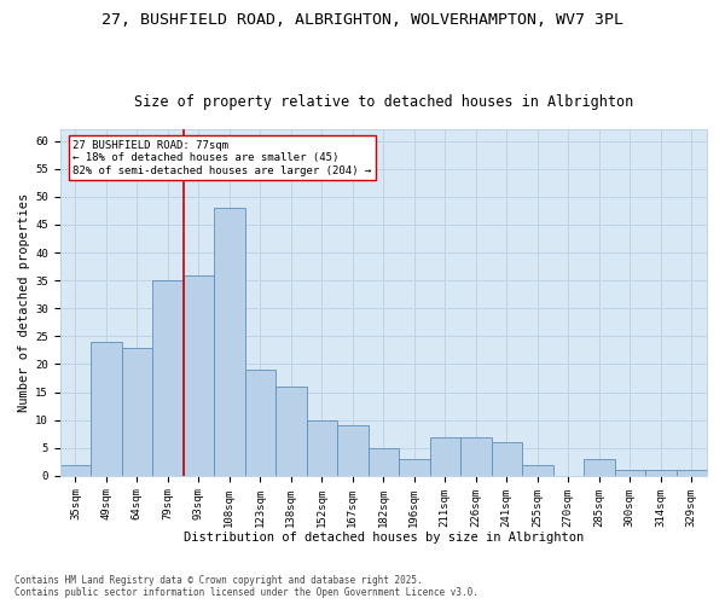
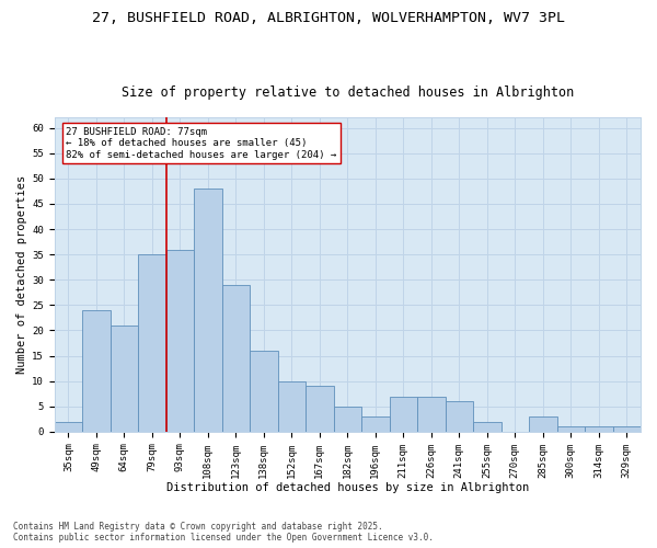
64sqm: 23 -> 21
123sqm: 19 -> 29
